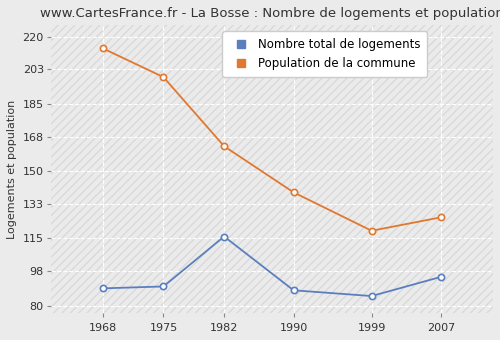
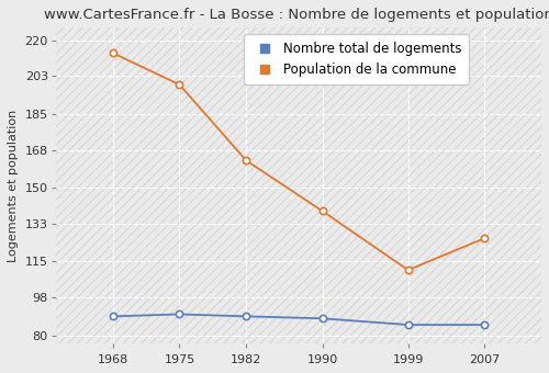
Nombre total de logements/1982: 116 -> 89
Population de la commune/1999: 119 -> 111
Nombre total de logements/2007: 95 -> 85
